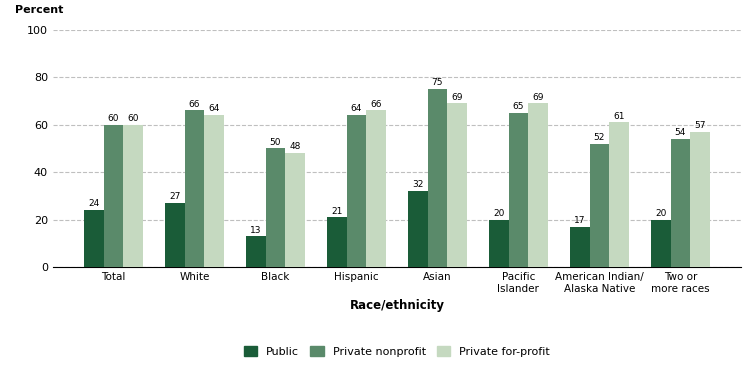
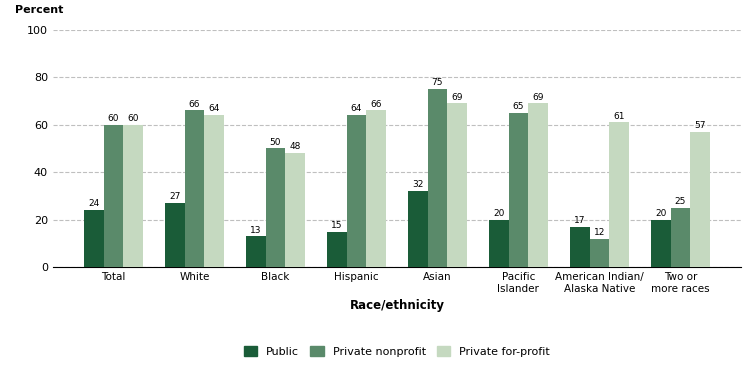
Public/Hispanic: 21 -> 15
Private nonprofit/American Indian/ Alaska Native: 52 -> 12
Private nonprofit/Two or more races: 54 -> 25
